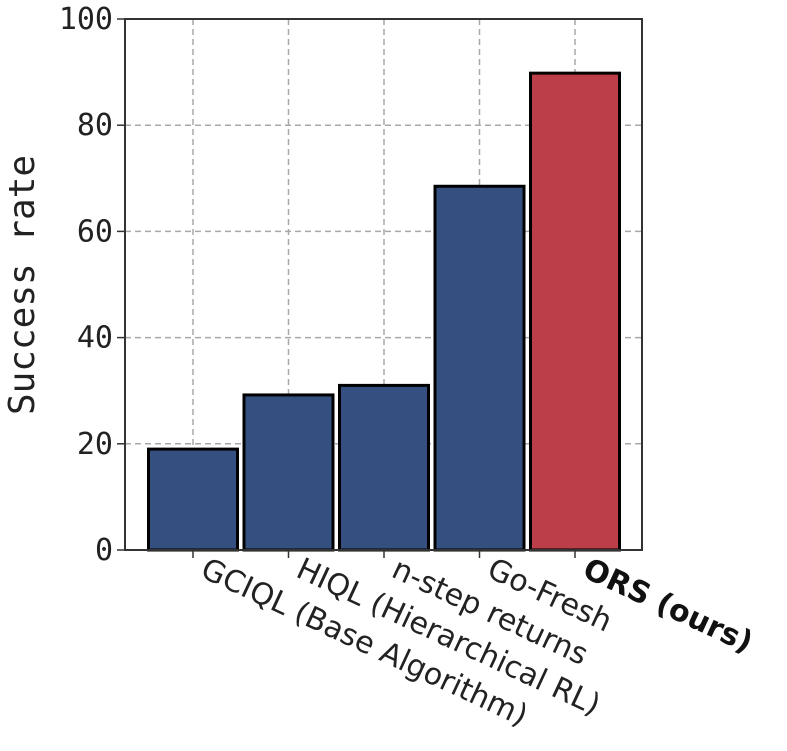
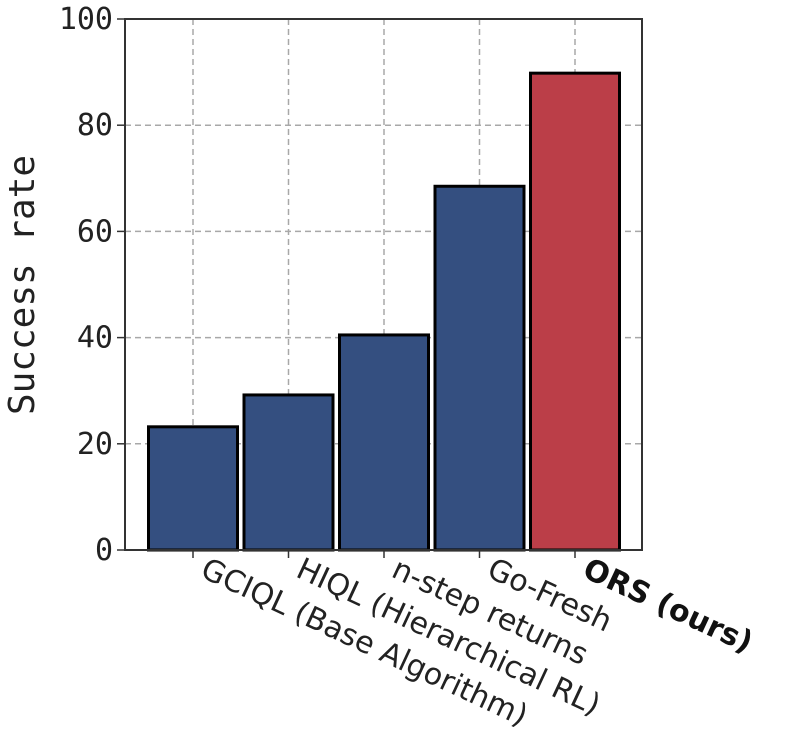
GCIQL (Base Algorithm): 19 -> 23
n-step returns: 31 -> 40
